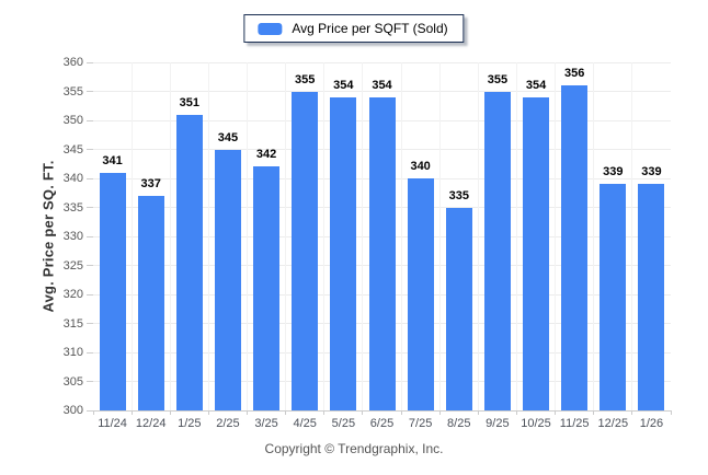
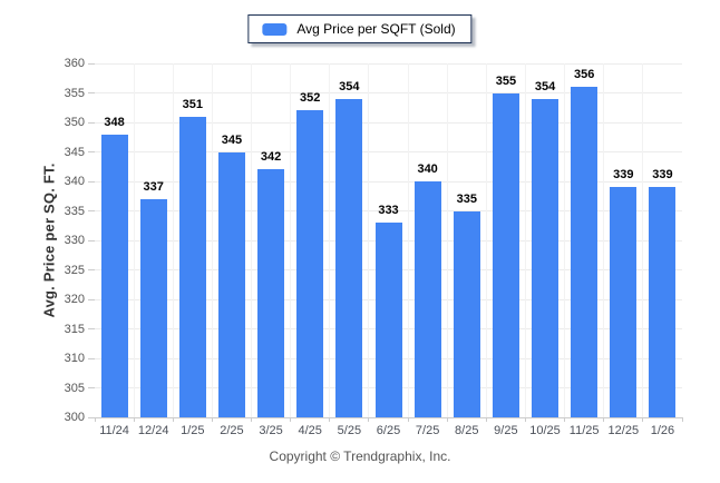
11/24: 341 -> 348
4/25: 355 -> 352
6/25: 354 -> 333
